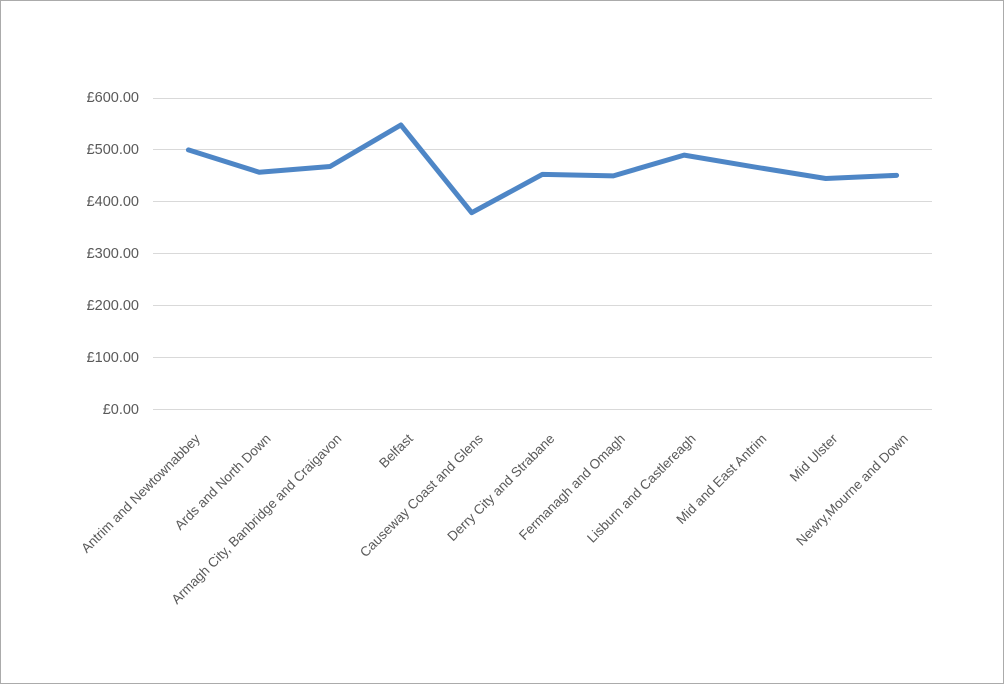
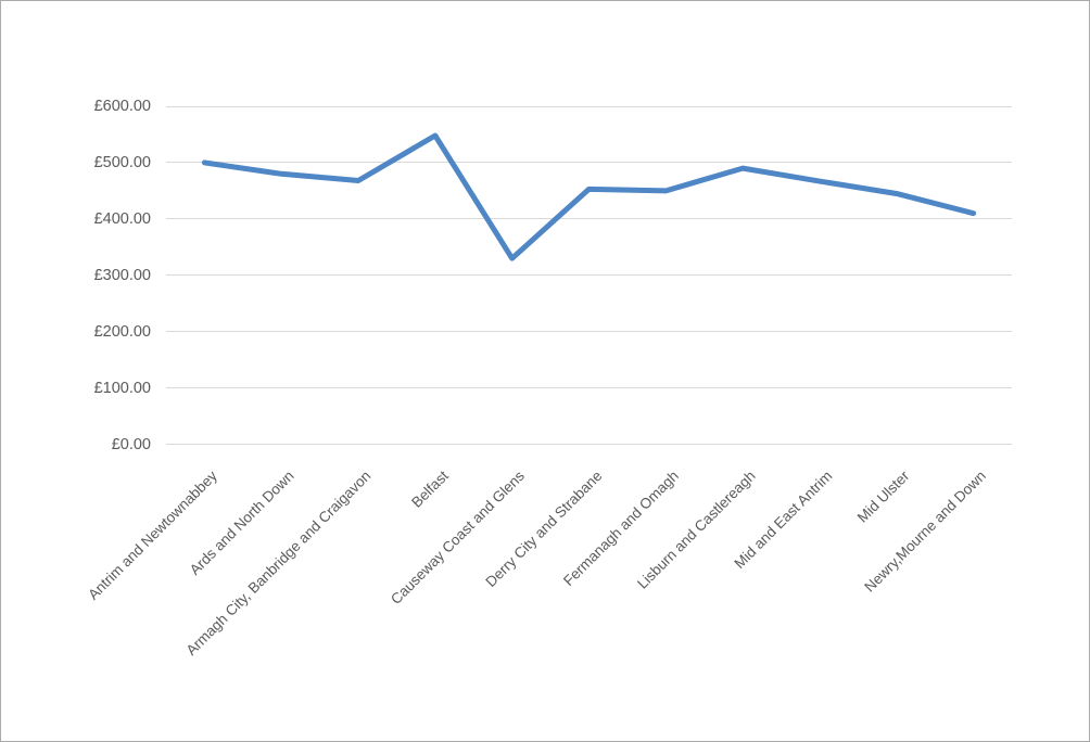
Ards and North Down: £460 -> £480
Causeway Coast and Glens: £380 -> £330
Newry,Mourne and Down: £450 -> £410
